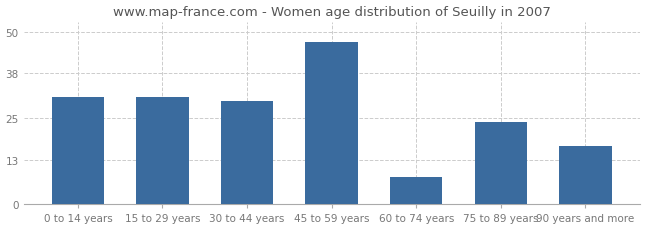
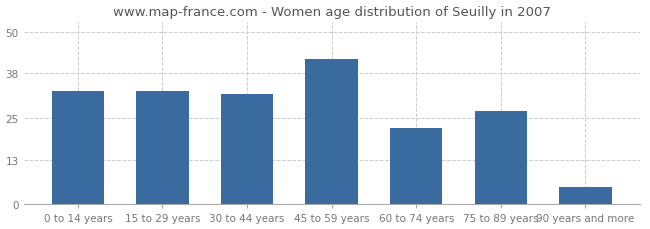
0 to 14 years: 31 -> 33
15 to 29 years: 31 -> 33
30 to 44 years: 30 -> 32
45 to 59 years: 47 -> 42
60 to 74 years: 8 -> 22
75 to 89 years: 24 -> 27
90 years and more: 17 -> 5
